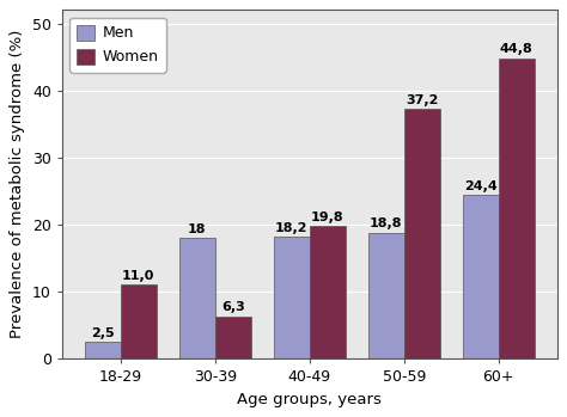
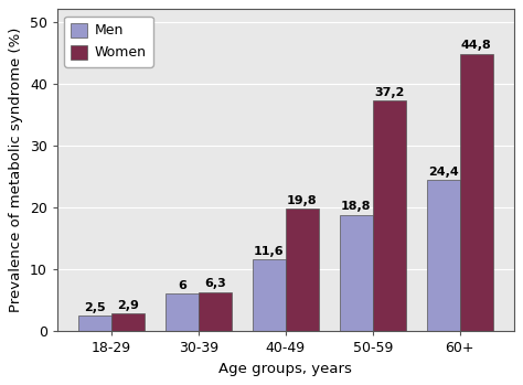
Women/18-29: 11,0 -> 2,9
Men/30-39: 18 -> 6
Men/40-49: 18,2 -> 11,6
